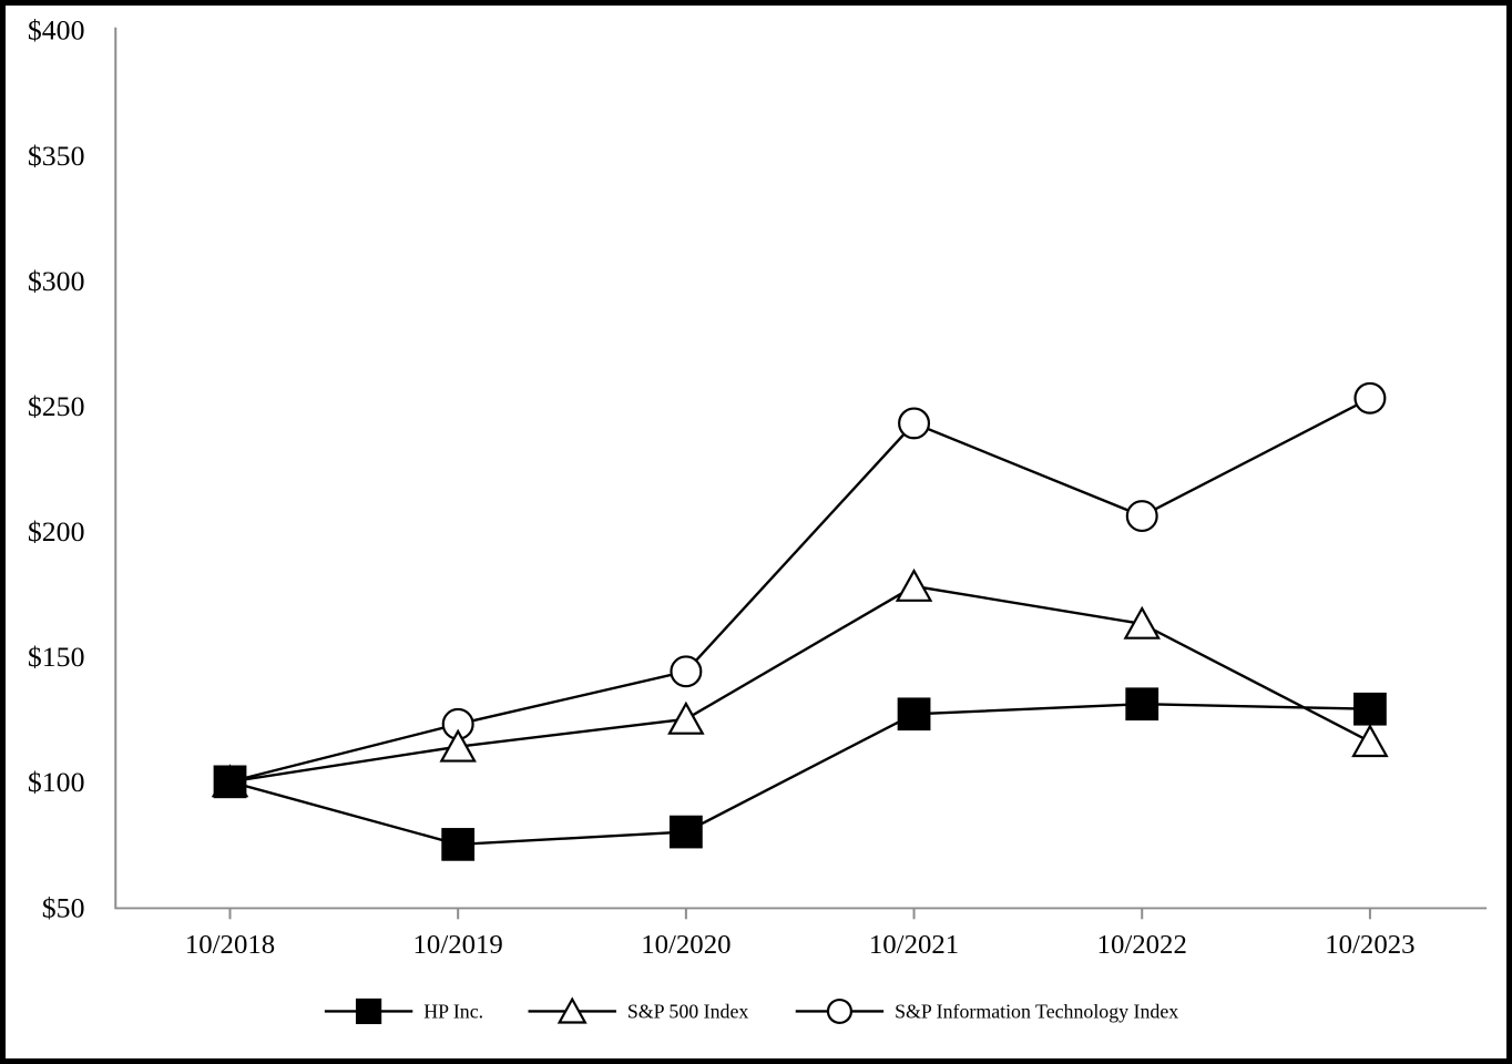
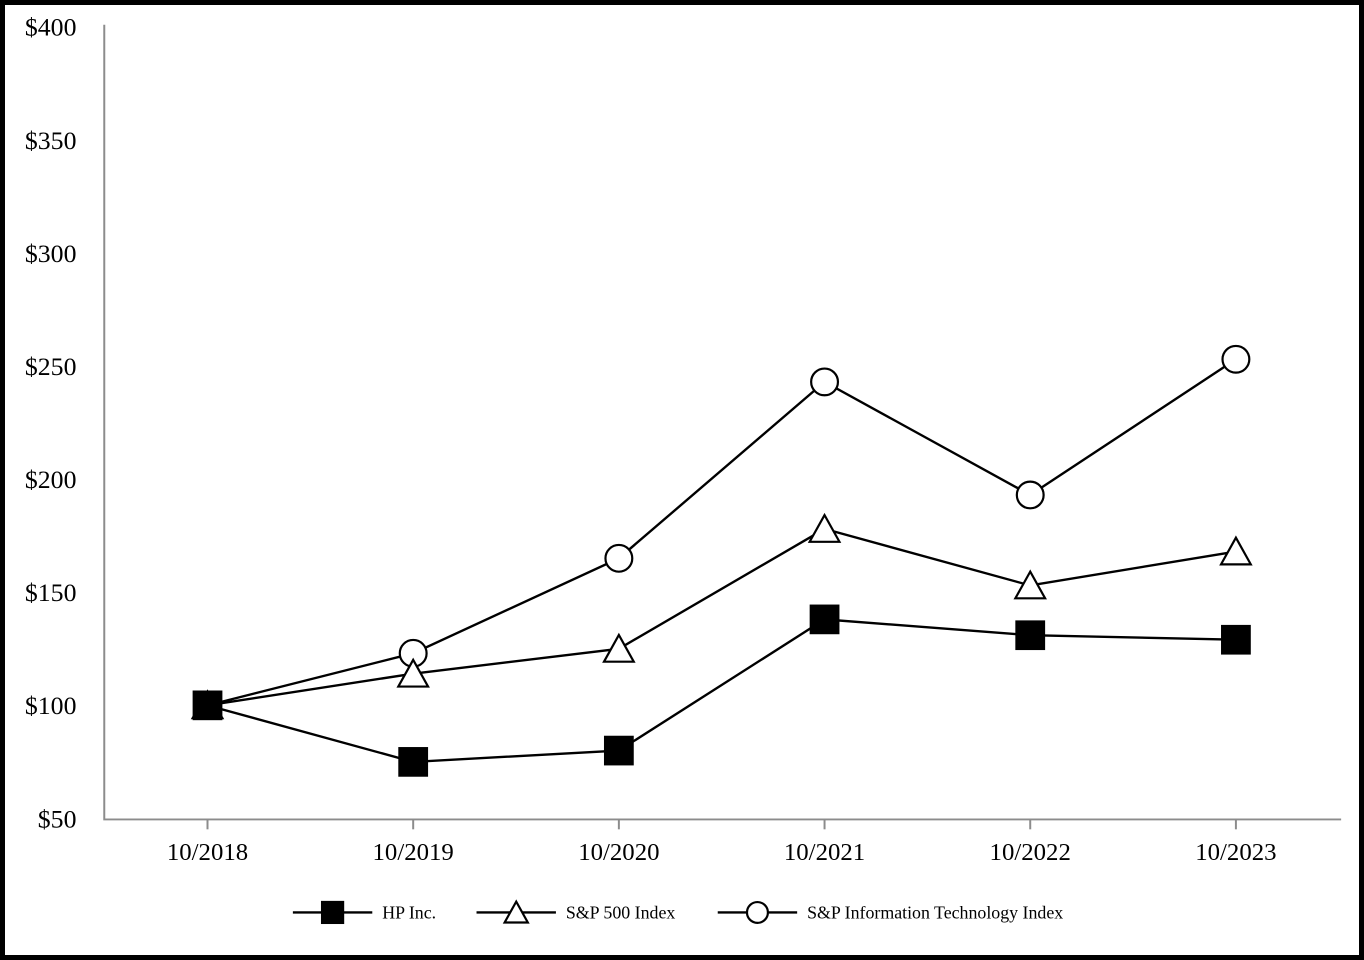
S&P Information Technology Index/10/2020: $144 -> $165
HP Inc./10/2021: $127 -> $138
S&P 500 Index/10/2022: $163 -> $153
S&P Information Technology Index/10/2022: $206 -> $193
S&P 500 Index/10/2023: $116 -> $168
